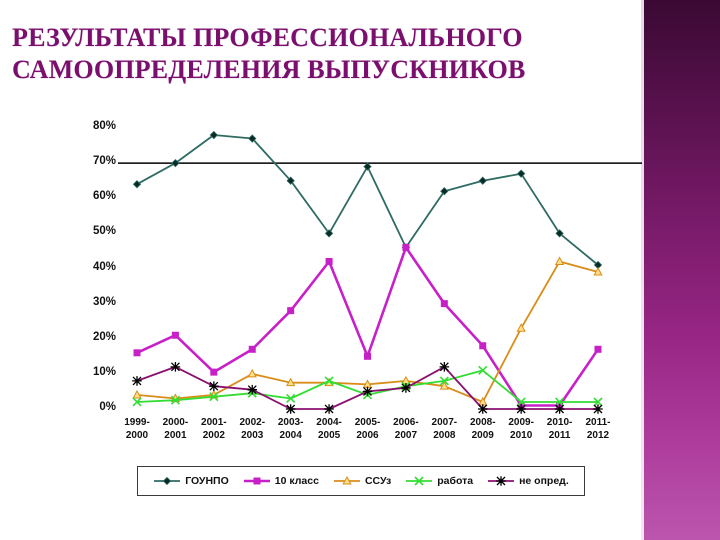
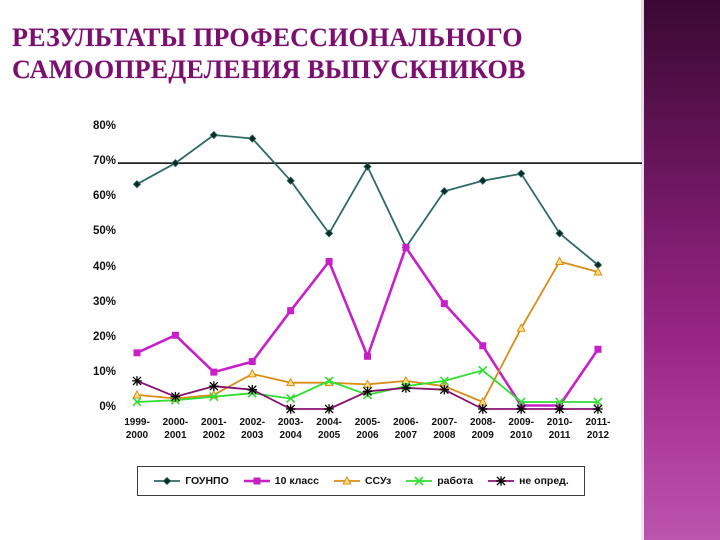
не опред./2000-2001: 12% -> 4%
10 класс/2002-2003: 17% -> 14%
не опред./2007-2008: 12% -> 6%
